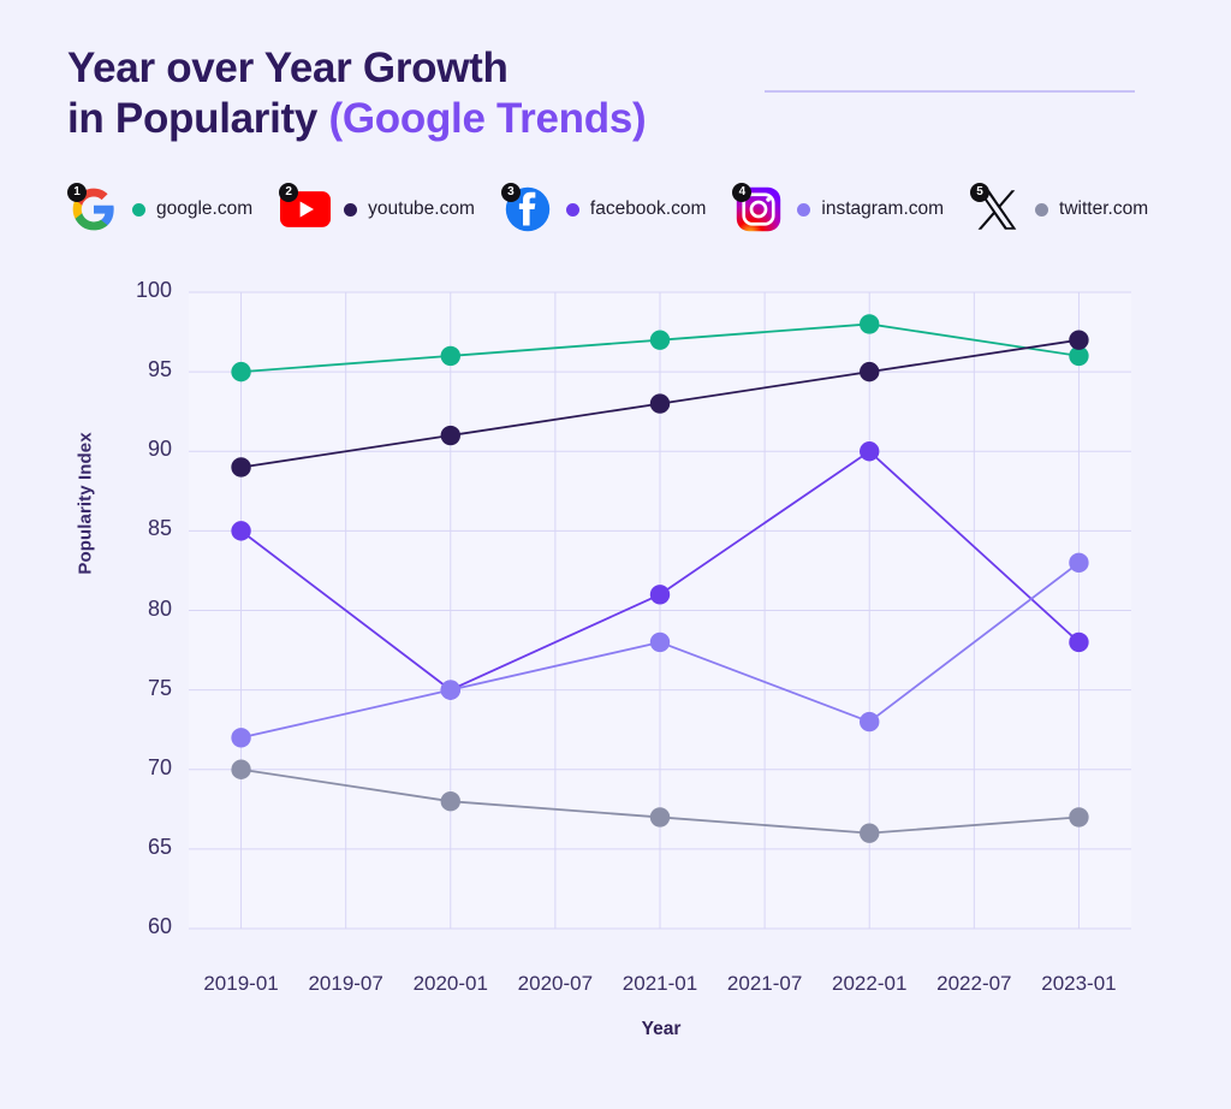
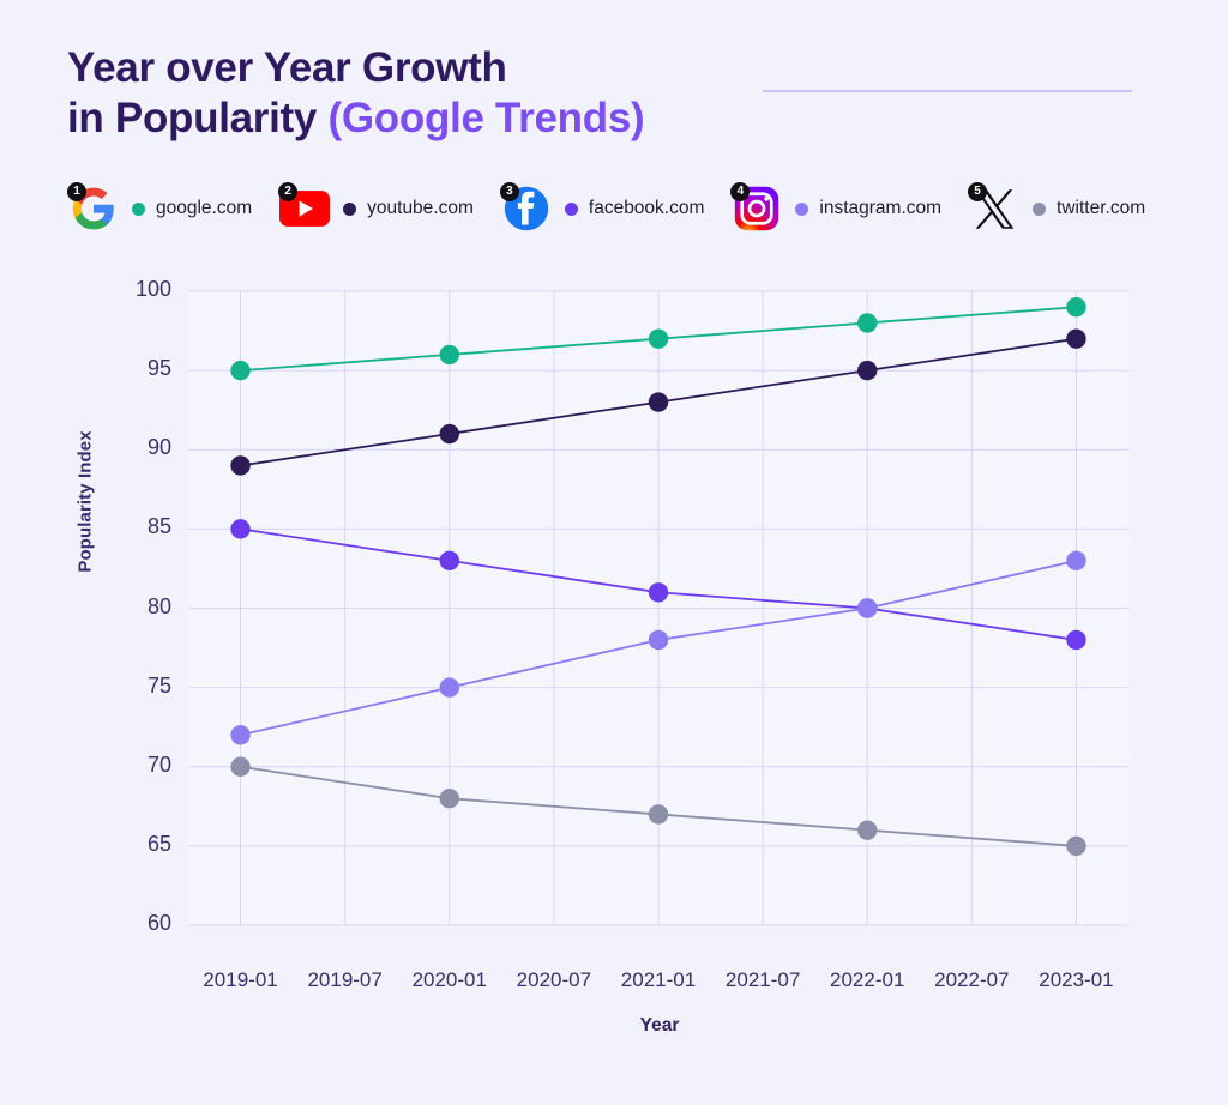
facebook.com/2020-01: 75 -> 83
facebook.com/2022-01: 90 -> 80
instagram.com/2022-01: 73 -> 80
google.com/2023-01: 96 -> 99
twitter.com/2023-01: 67 -> 65
